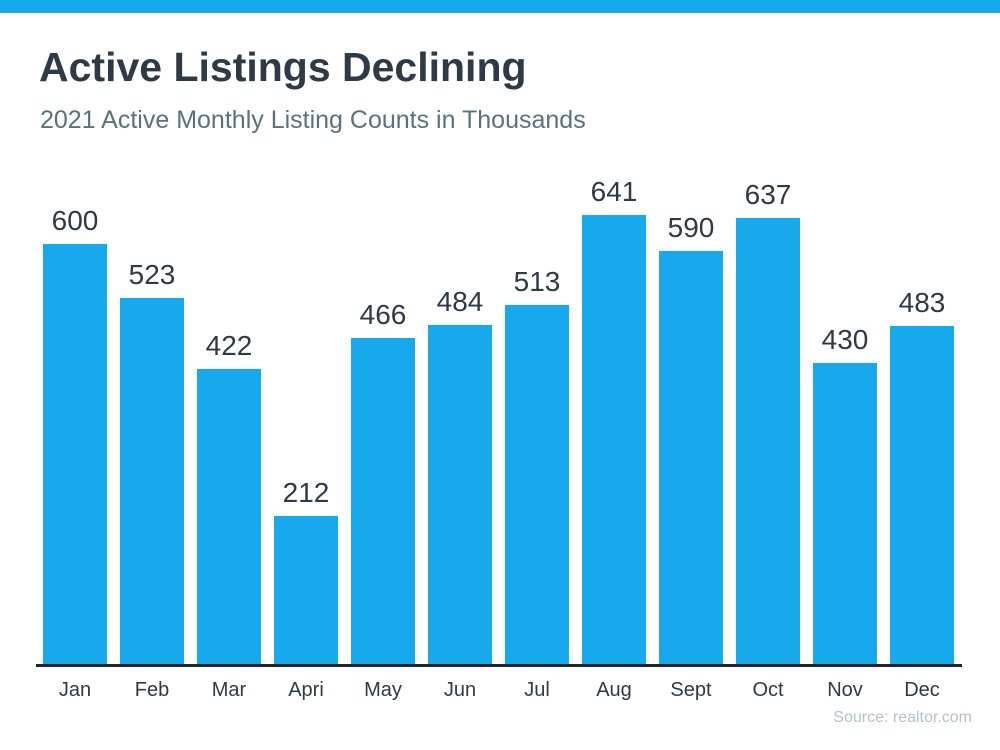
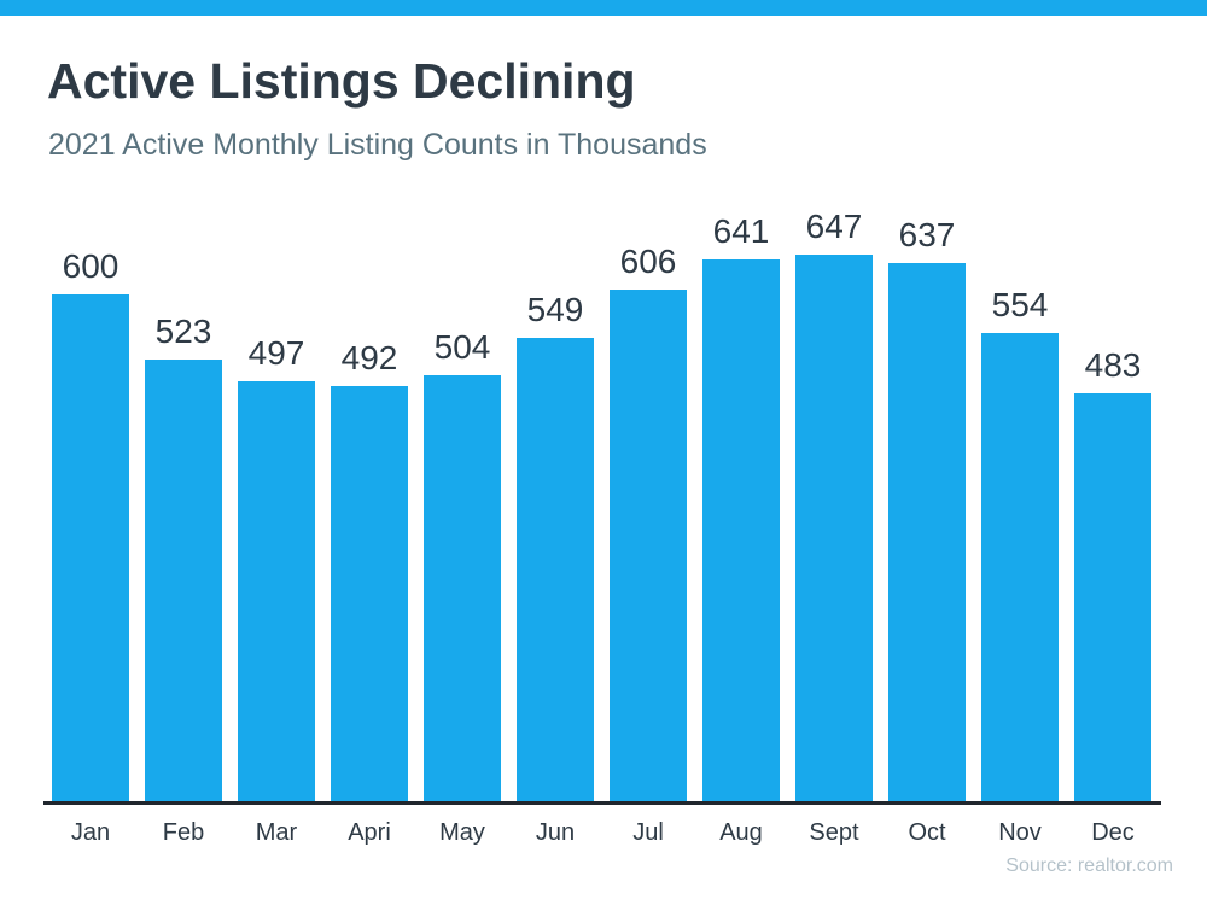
Mar: 422 -> 497
Apri: 212 -> 492
May: 466 -> 504
Jun: 484 -> 549
Jul: 513 -> 606
Sept: 590 -> 647
Nov: 430 -> 554
